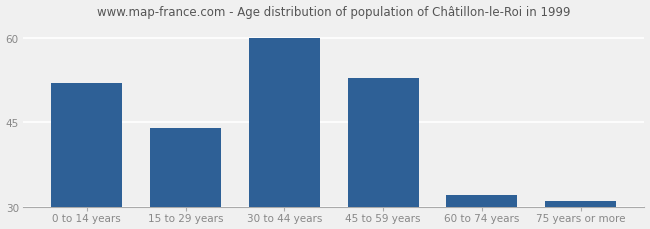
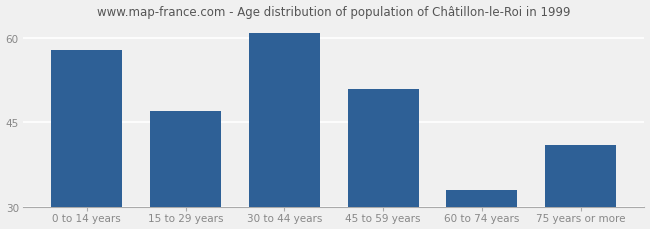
0 to 14 years: 52 -> 58
15 to 29 years: 44 -> 47
30 to 44 years: 60 -> 61
45 to 59 years: 53 -> 51
60 to 74 years: 32 -> 33
75 years or more: 31 -> 41
